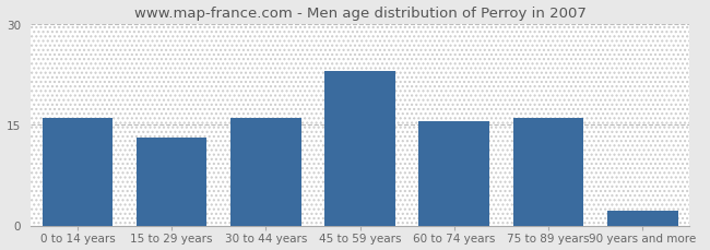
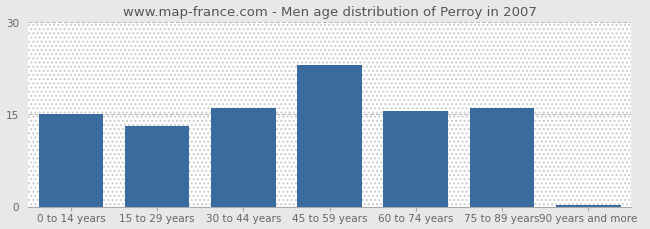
0 to 14 years: 16.0 -> 15.0
90 years and more: 2.2 -> 0.3
